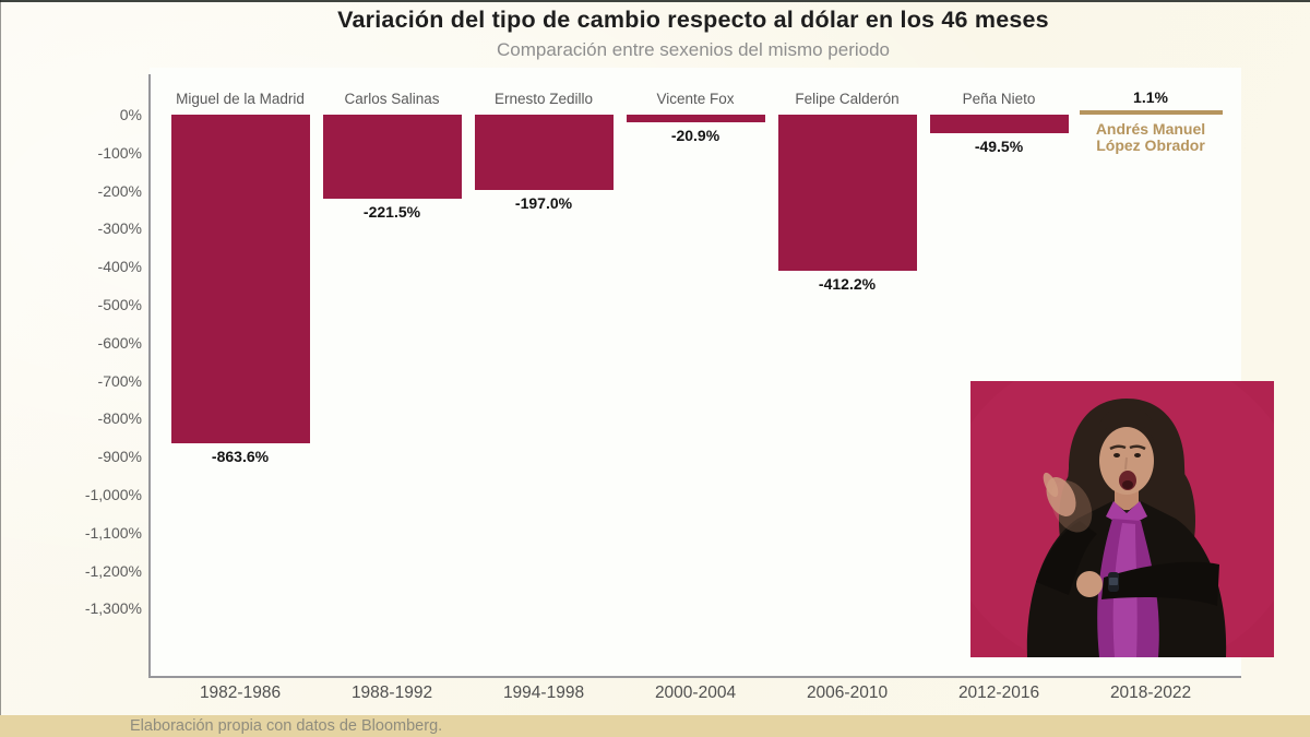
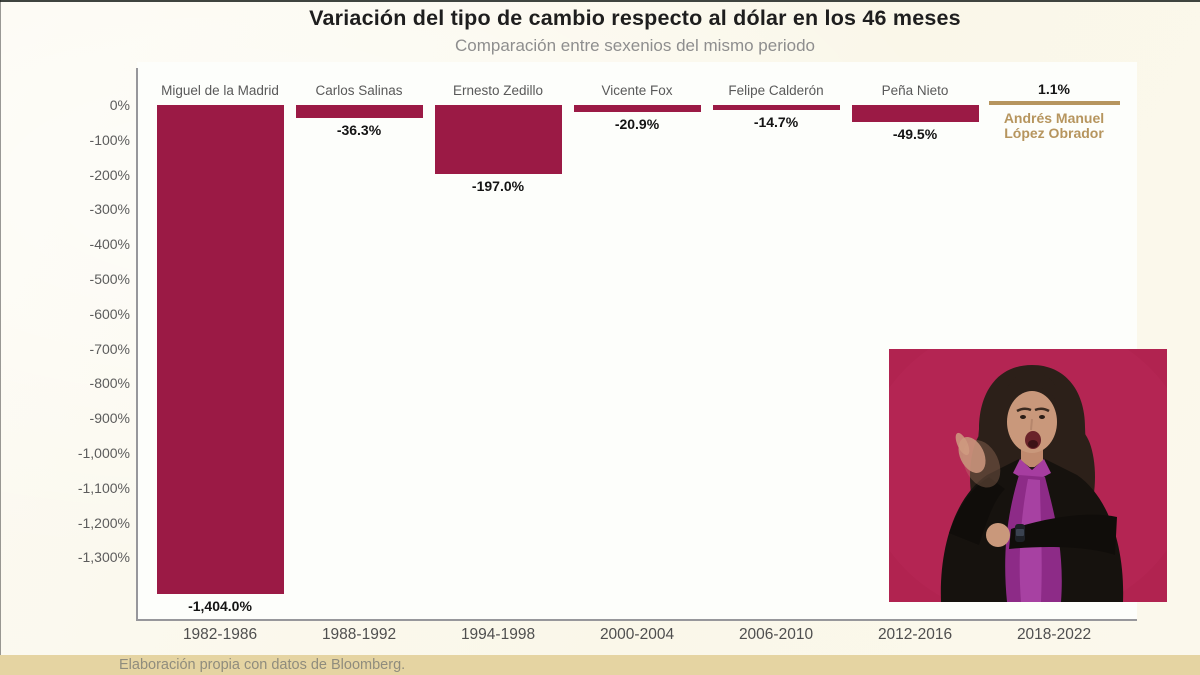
1982-1986: -863.6% -> -1,404.0%
1988-1992: -221.5% -> -36.3%
2006-2010: -412.2% -> -14.7%
